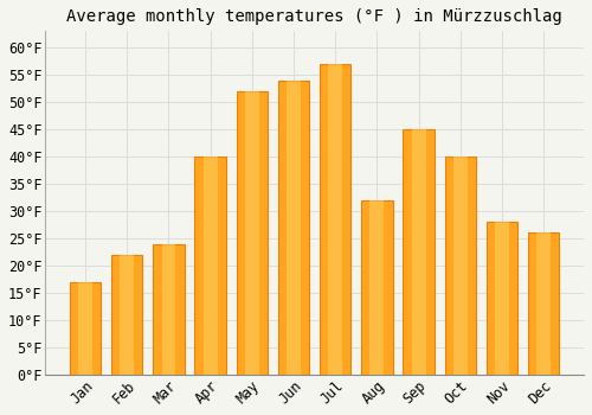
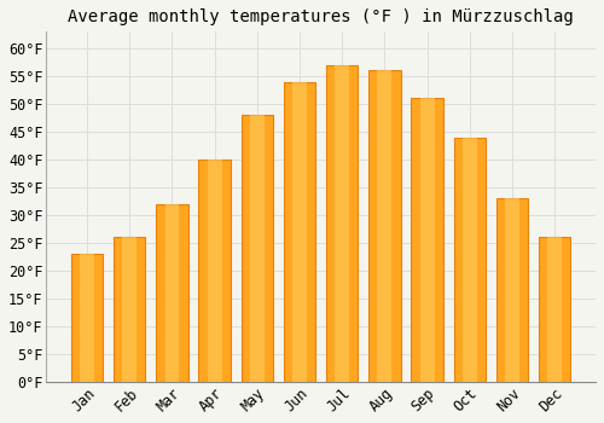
Jan: 17°F -> 23°F
Feb: 22°F -> 26°F
Mar: 24°F -> 32°F
May: 52°F -> 48°F
Aug: 32°F -> 56°F
Sep: 45°F -> 51°F
Oct: 40°F -> 44°F
Nov: 28°F -> 33°F
